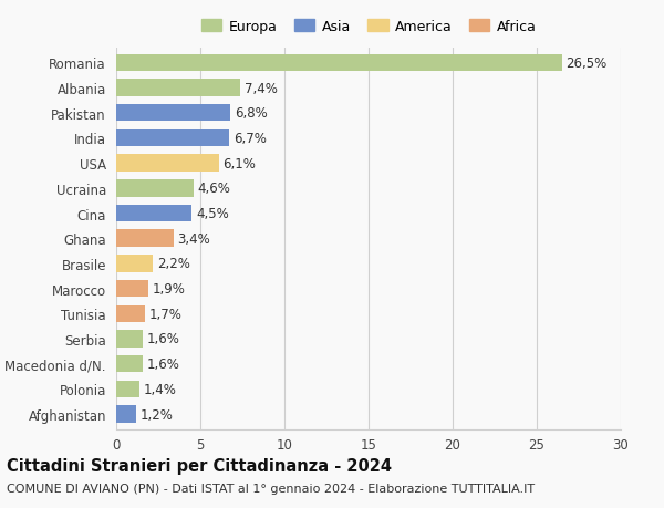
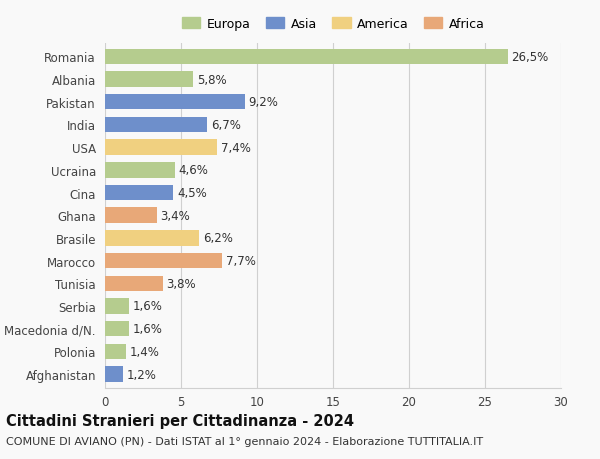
Albania: 7,4% -> 5,8%
Pakistan: 6,8% -> 9,2%
USA: 6,1% -> 7,4%
Brasile: 2,2% -> 6,2%
Marocco: 1,9% -> 7,7%
Tunisia: 1,7% -> 3,8%
